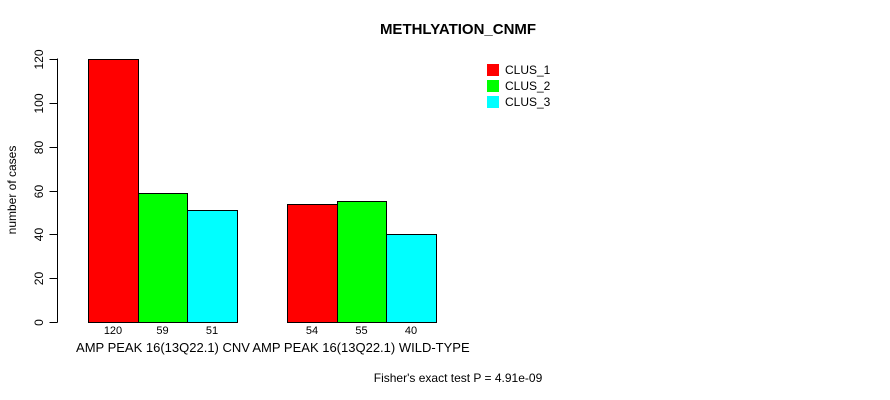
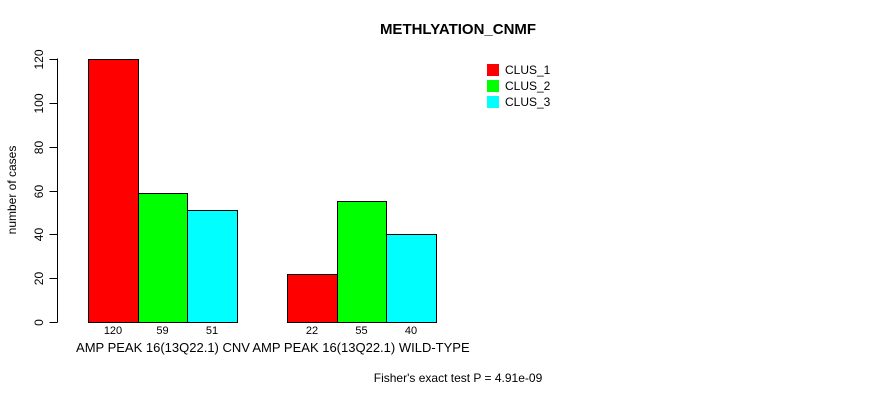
CLUS_1/AMP PEAK 16(13Q22.1) WILD-TYPE: 54 -> 22
